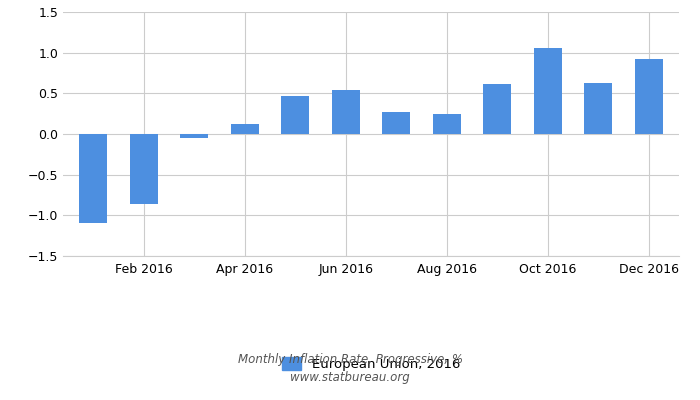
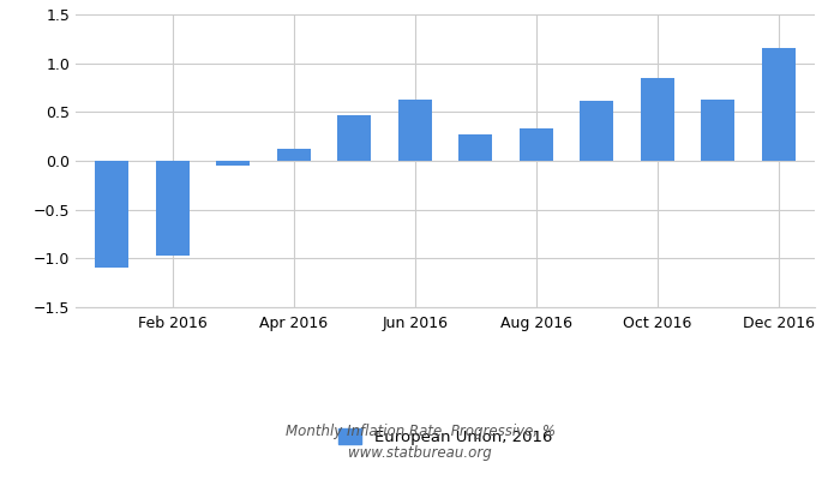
Feb 2016: -0.86 -> -0.97
Jun 2016: 0.54 -> 0.63
Aug 2016: 0.24 -> 0.33
Oct 2016: 1.06 -> 0.85
Dec 2016: 0.92 -> 1.15
